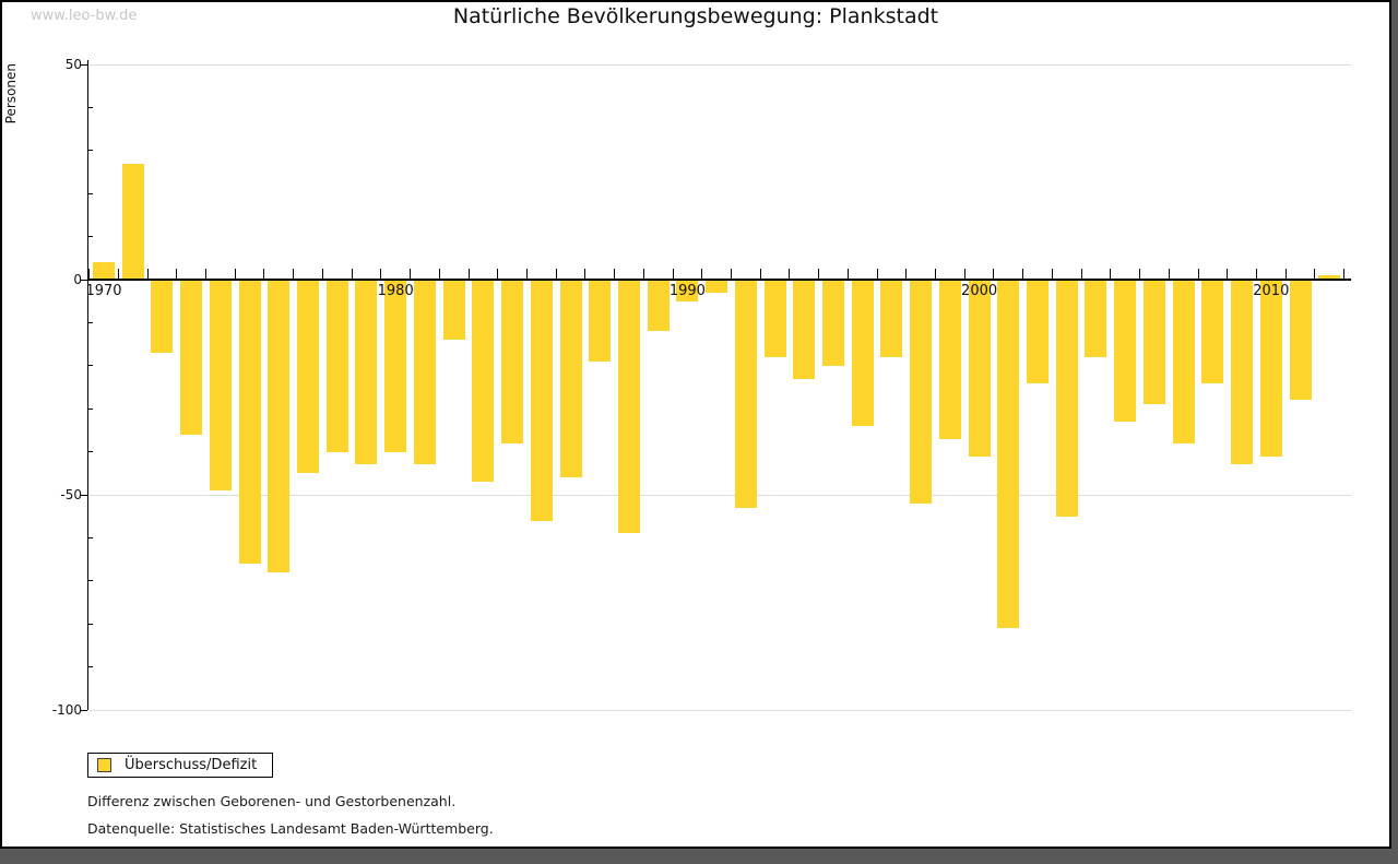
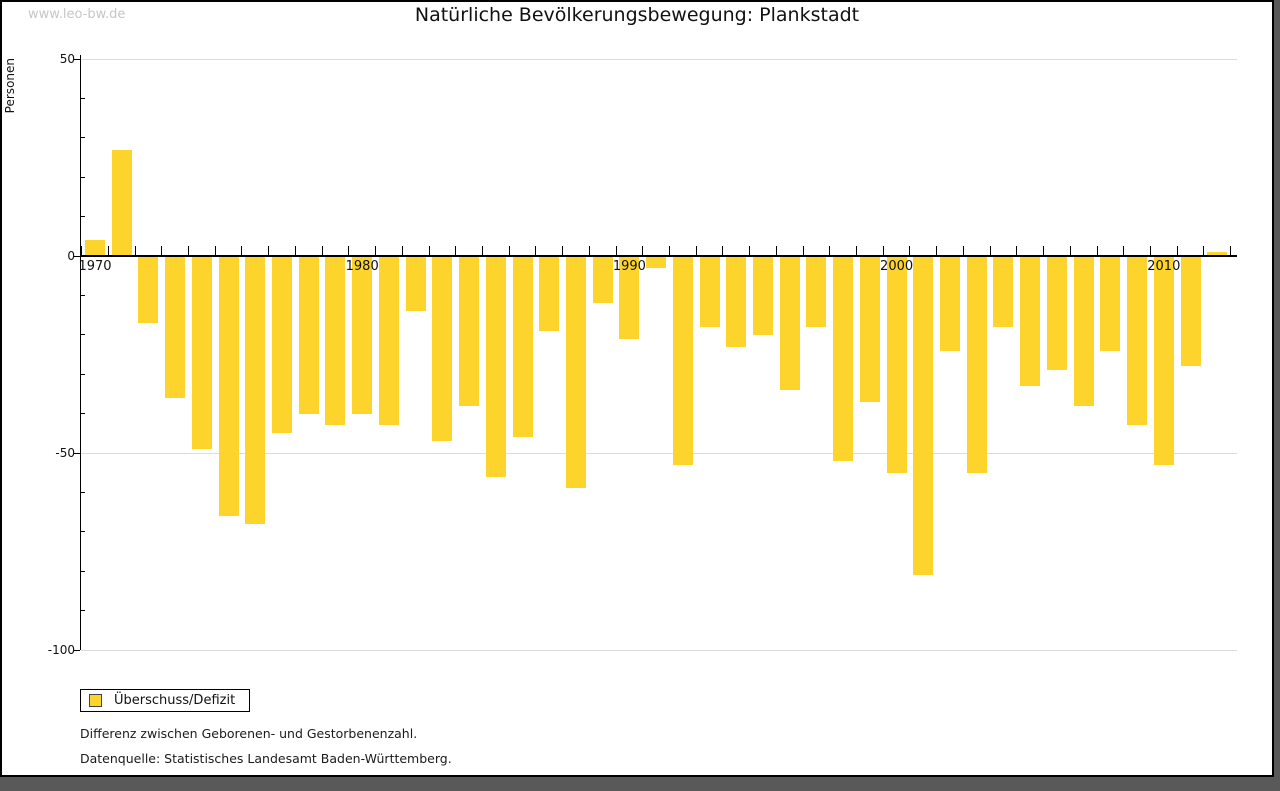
1990: -5 -> -21
2000: -41 -> -55
2010: -41 -> -53
